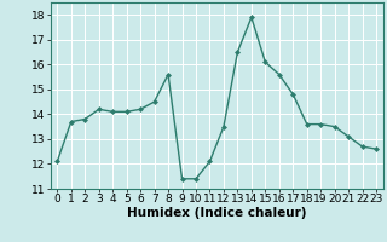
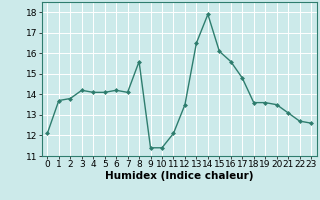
7: 14.5 -> 14.1
